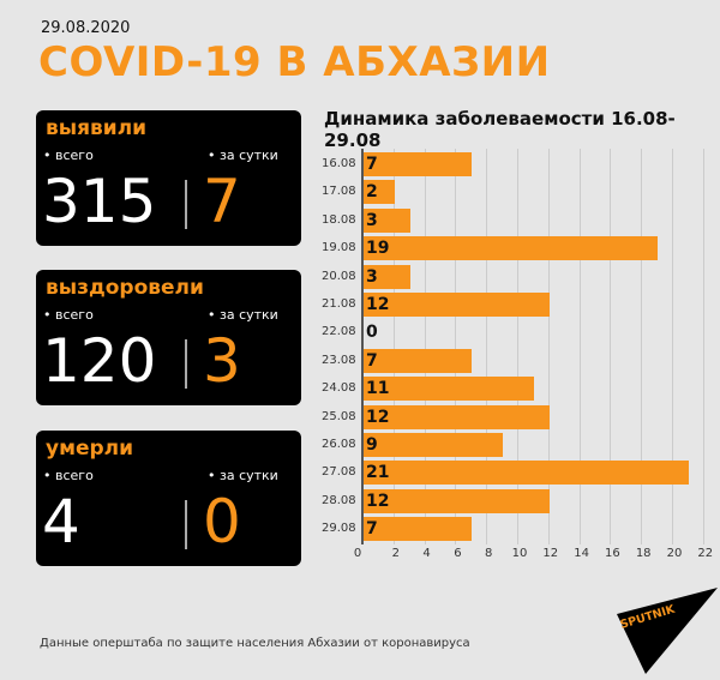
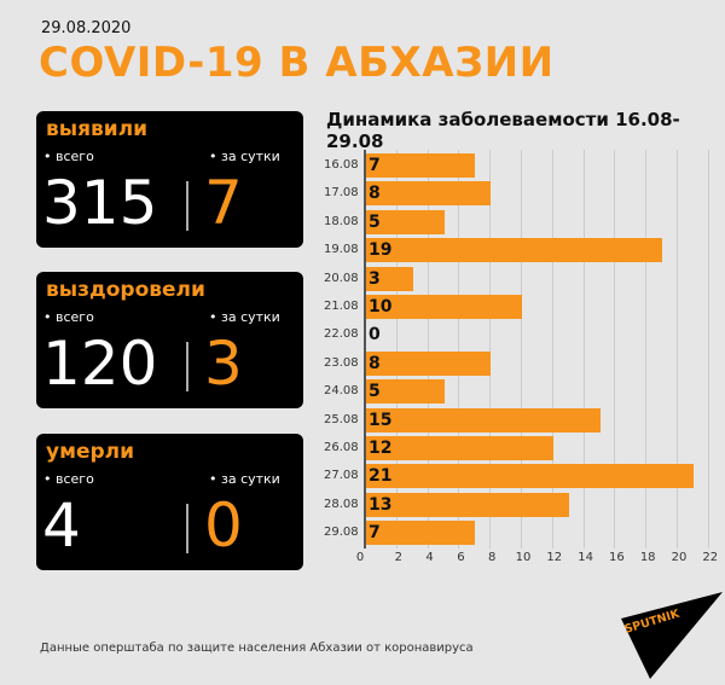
17.08: 2 -> 8
18.08: 3 -> 5
21.08: 12 -> 10
23.08: 7 -> 8
24.08: 11 -> 5
25.08: 12 -> 15
26.08: 9 -> 12
28.08: 12 -> 13
